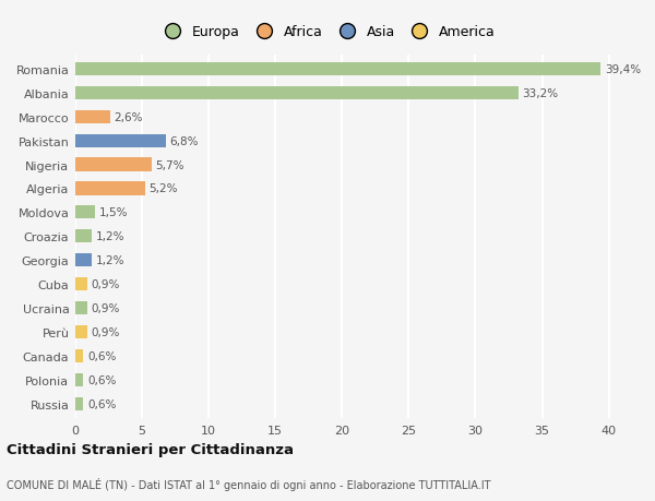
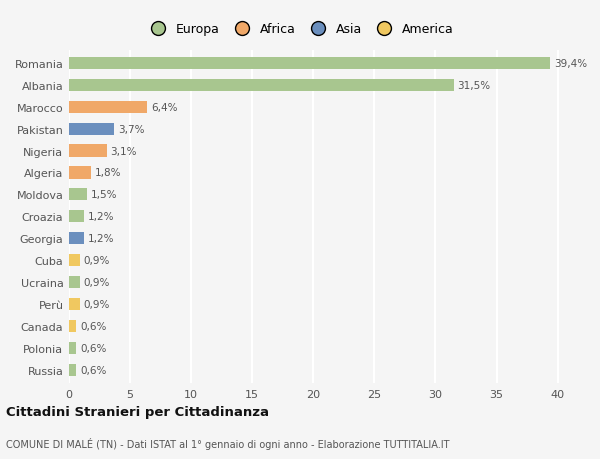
Albania: 33,2% -> 31,5%
Marocco: 2,6% -> 6,4%
Pakistan: 6,8% -> 3,7%
Nigeria: 5,7% -> 3,1%
Algeria: 5,2% -> 1,8%
